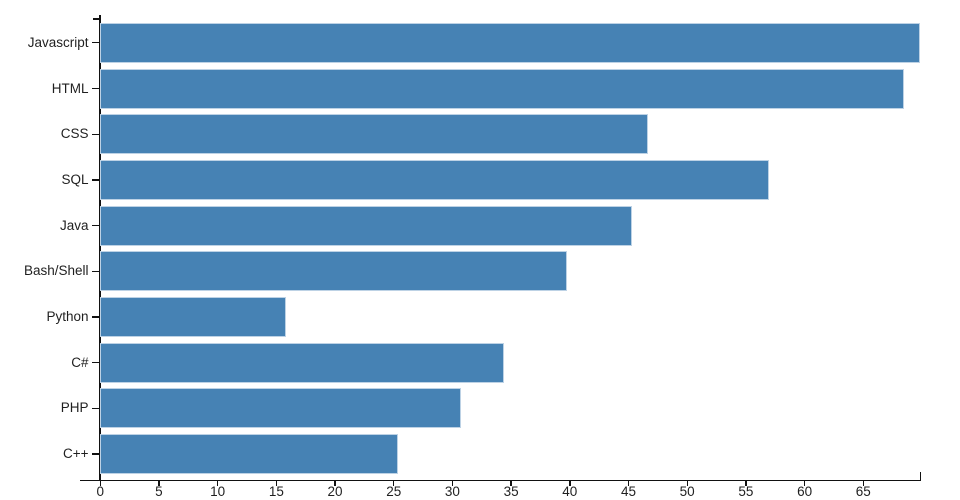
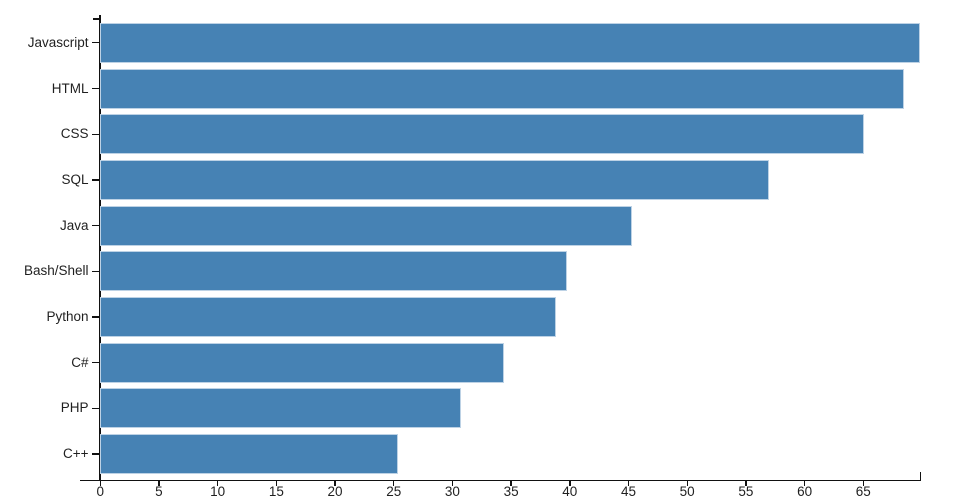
CSS: 46.7 -> 65.1
Python: 15.8 -> 38.8
